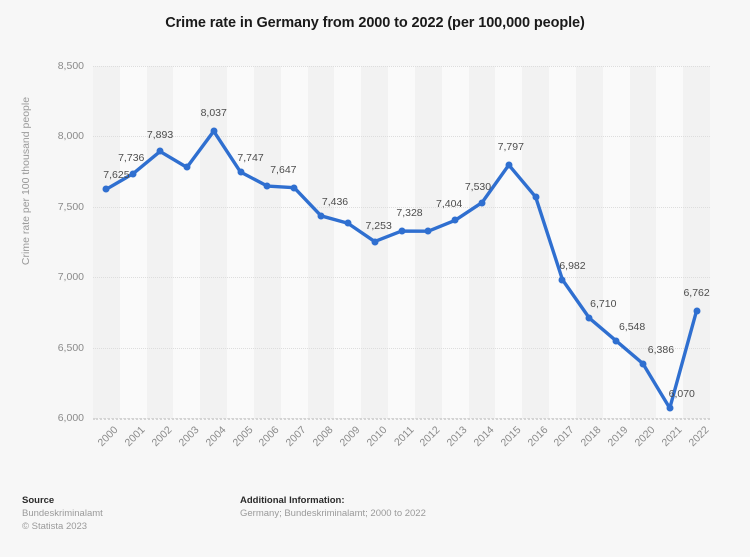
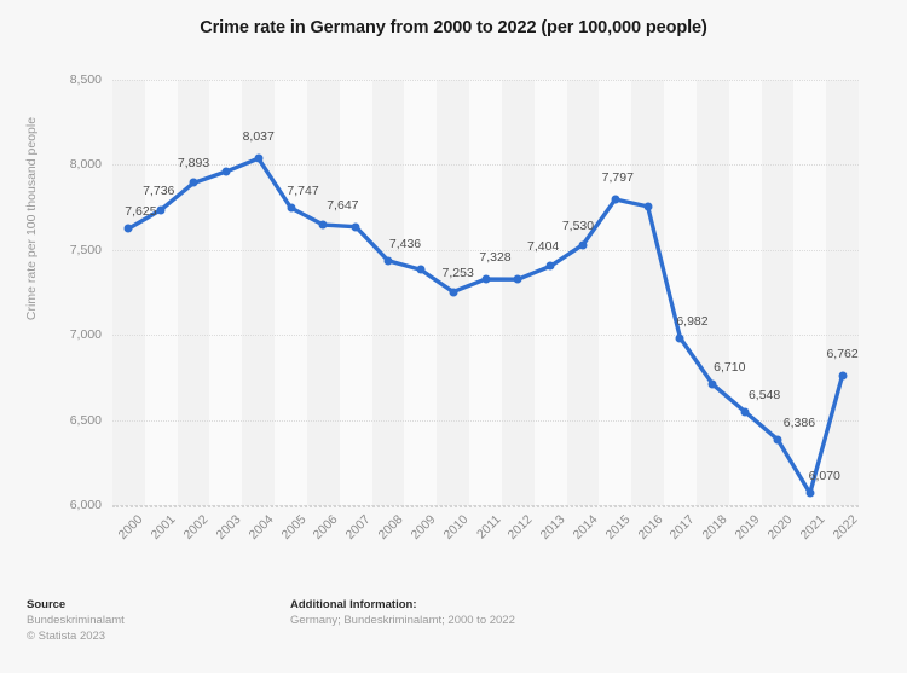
2003: 7780 -> 7960
2016: 7570 -> 7760
